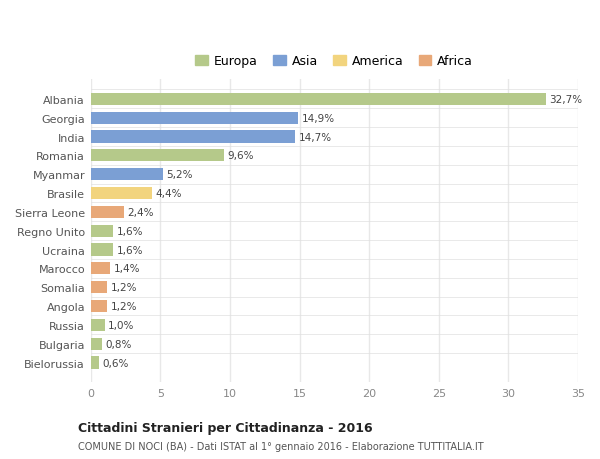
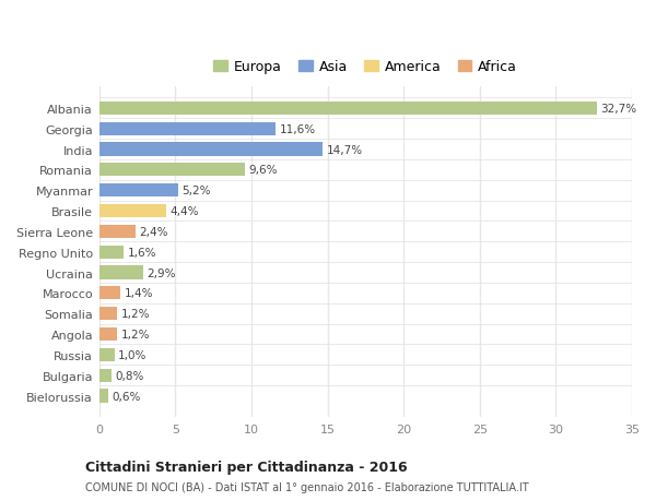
Georgia: 14,9% -> 11,6%
Ucraina: 1,6% -> 2,9%
